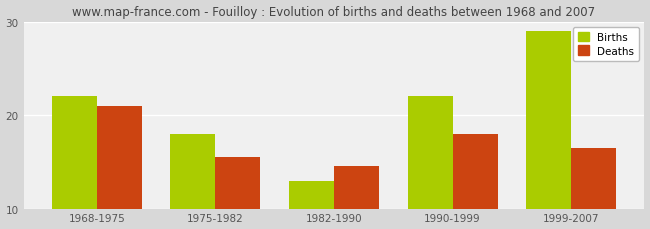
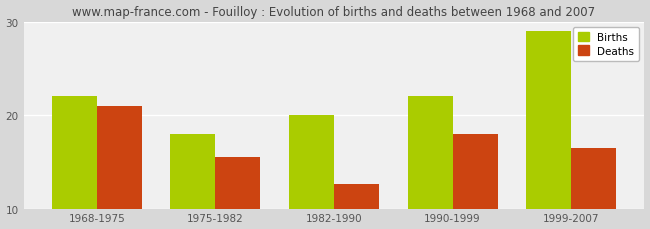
Births/1982-1990: 13 -> 20
Deaths/1982-1990: 14.5 -> 12.6
